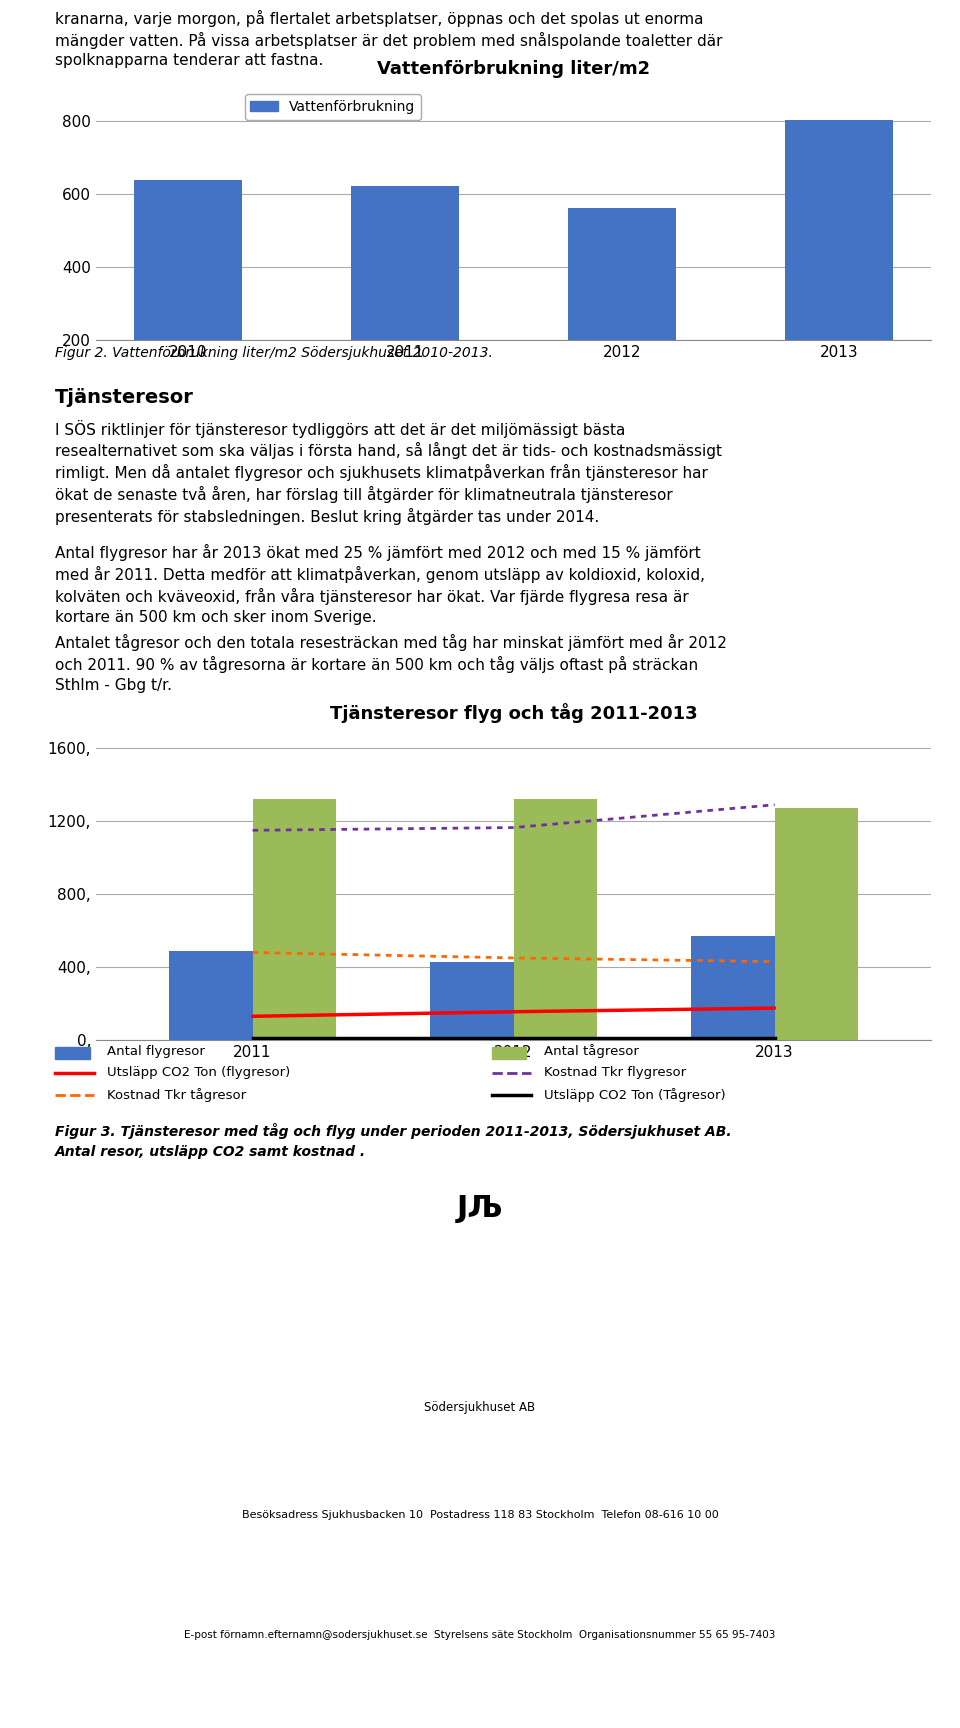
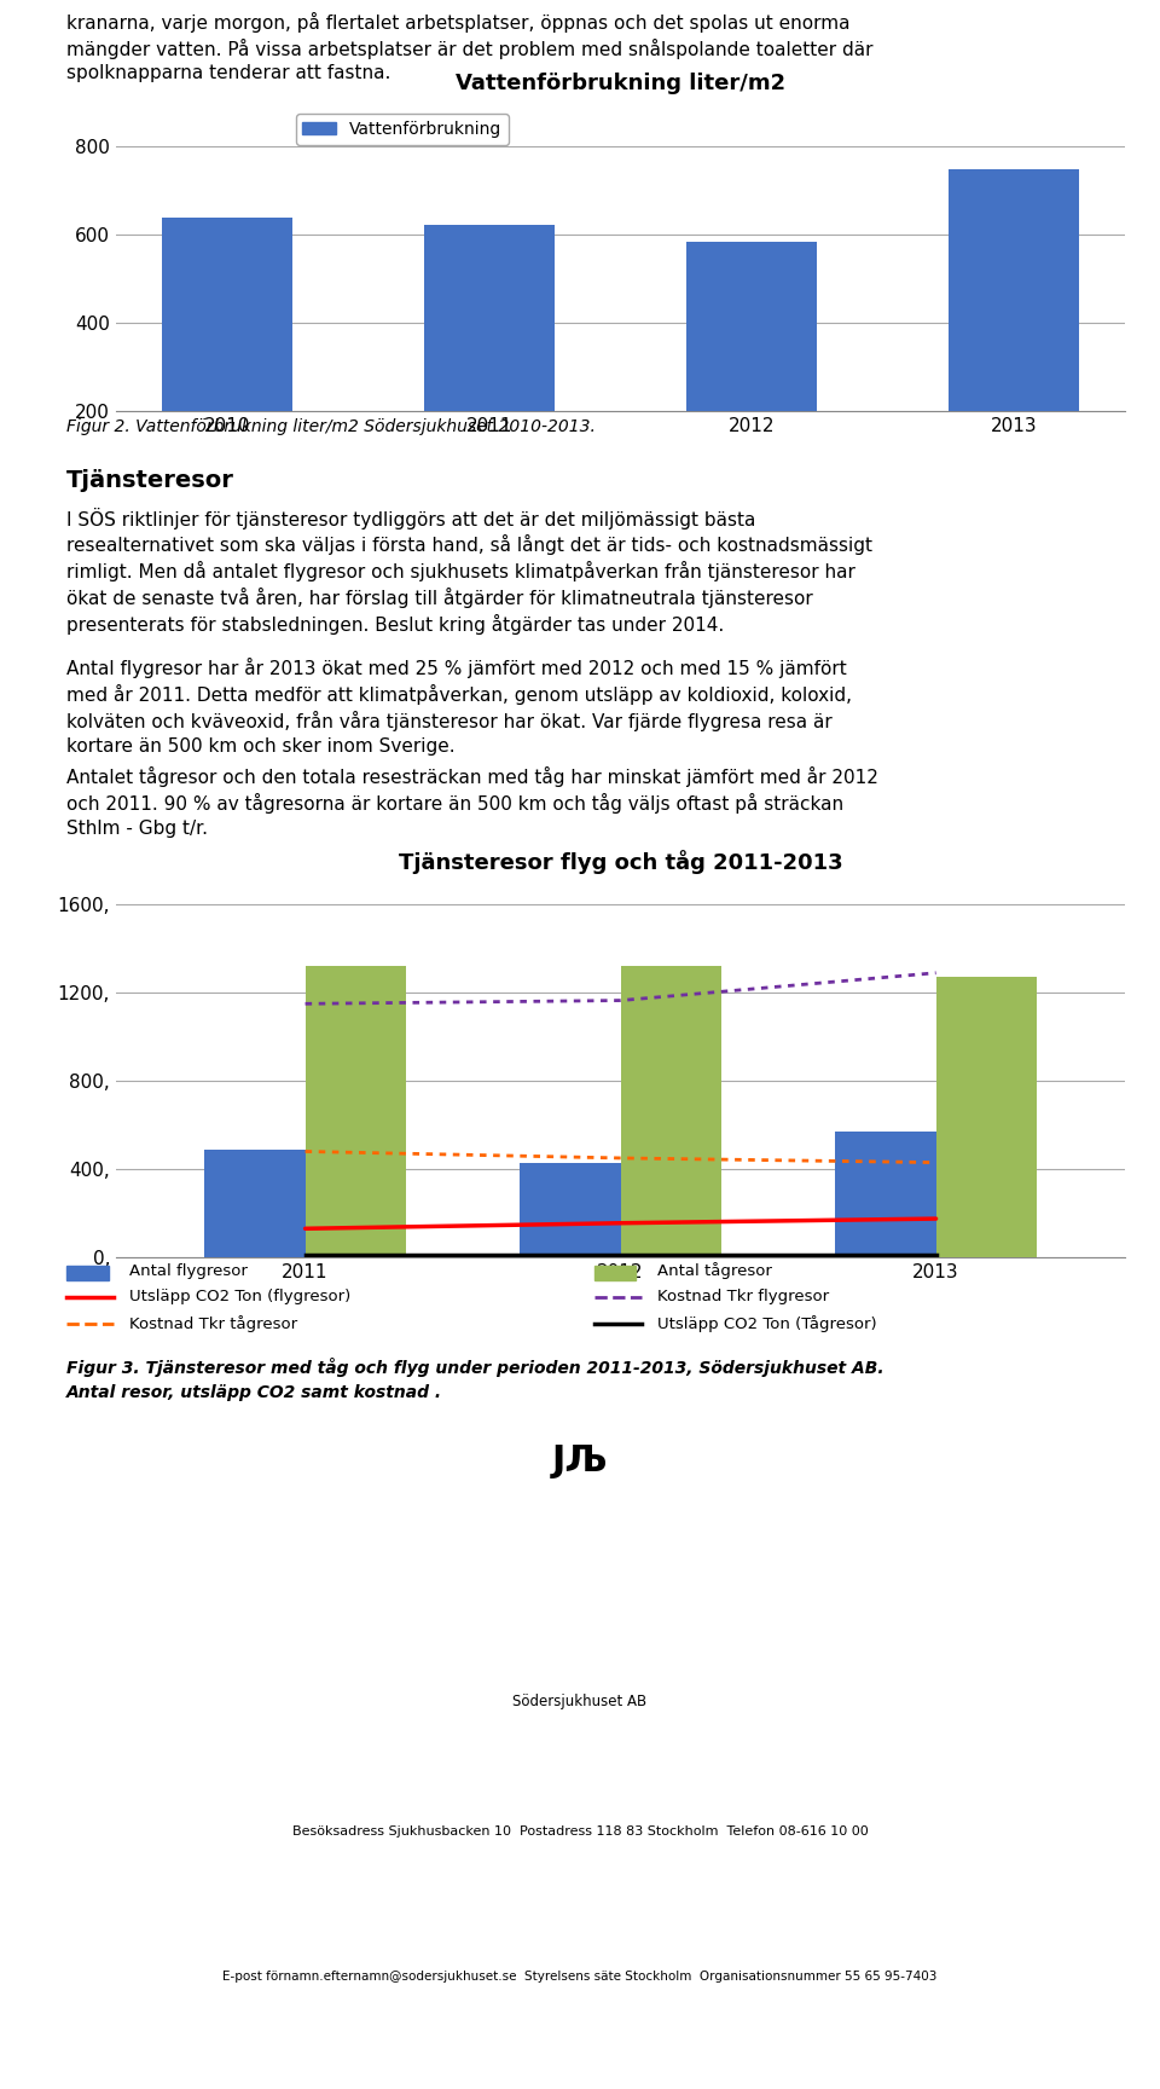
Vattenförbrukning liter/m2/2012: 562 -> 585
Vattenförbrukning liter/m2/2013: 805 -> 750
